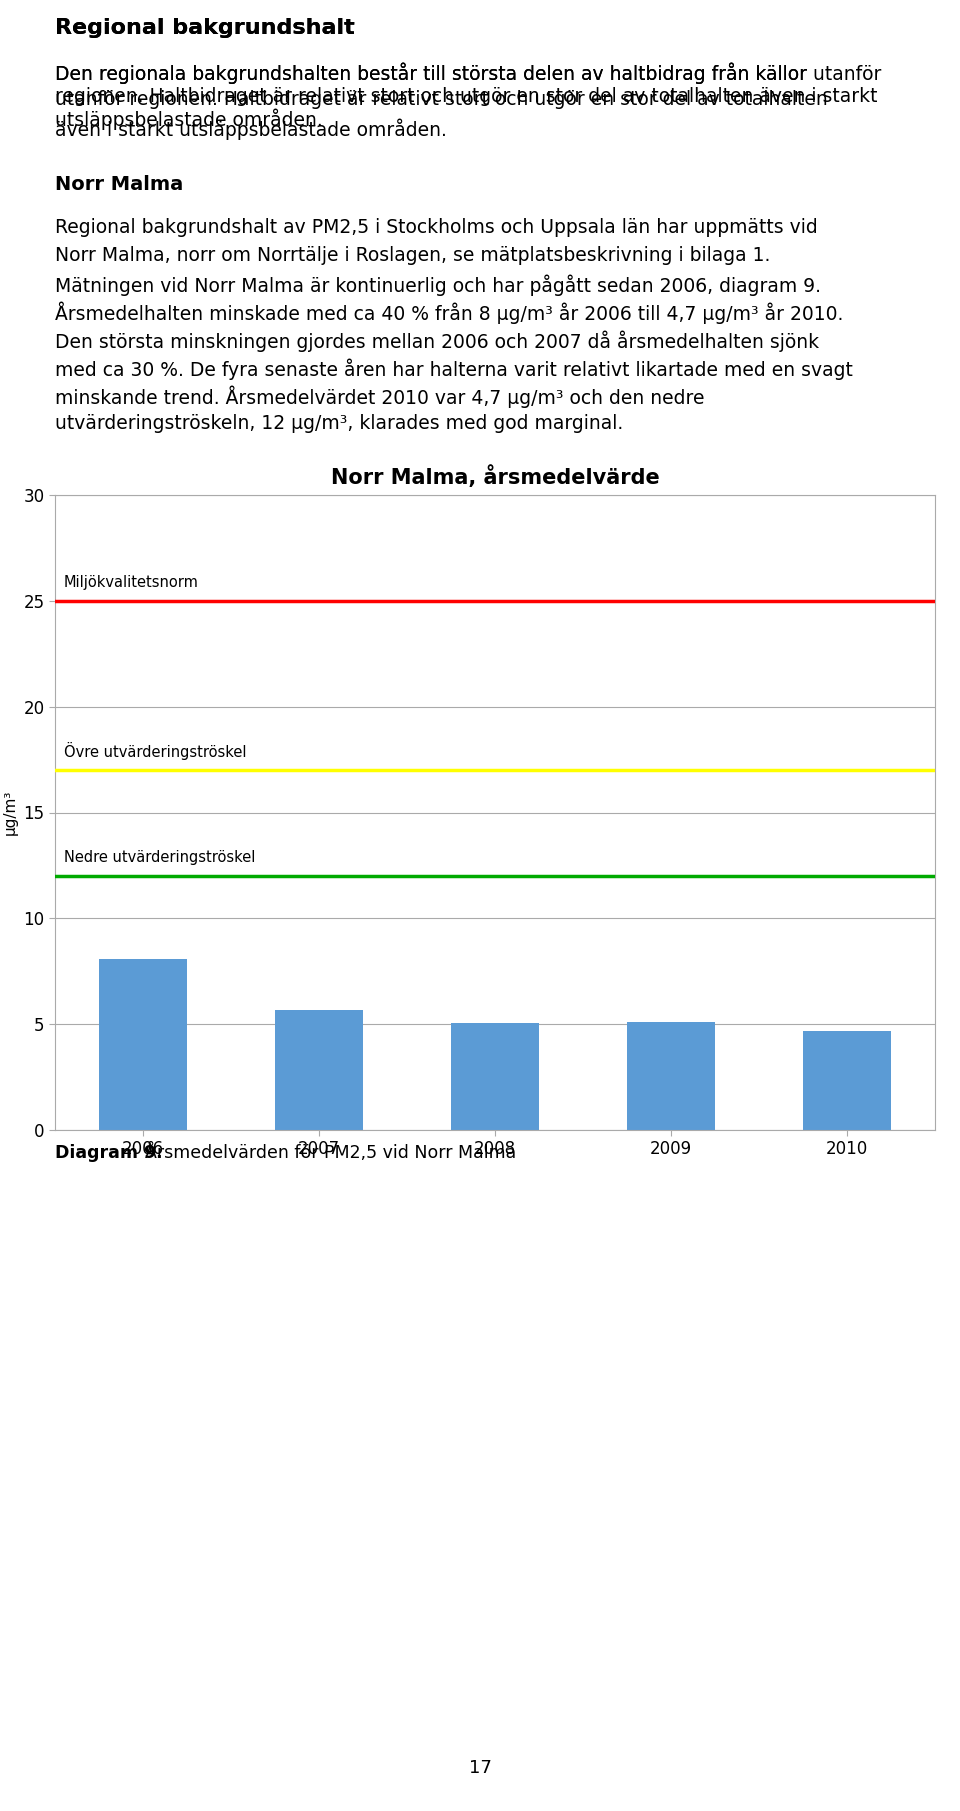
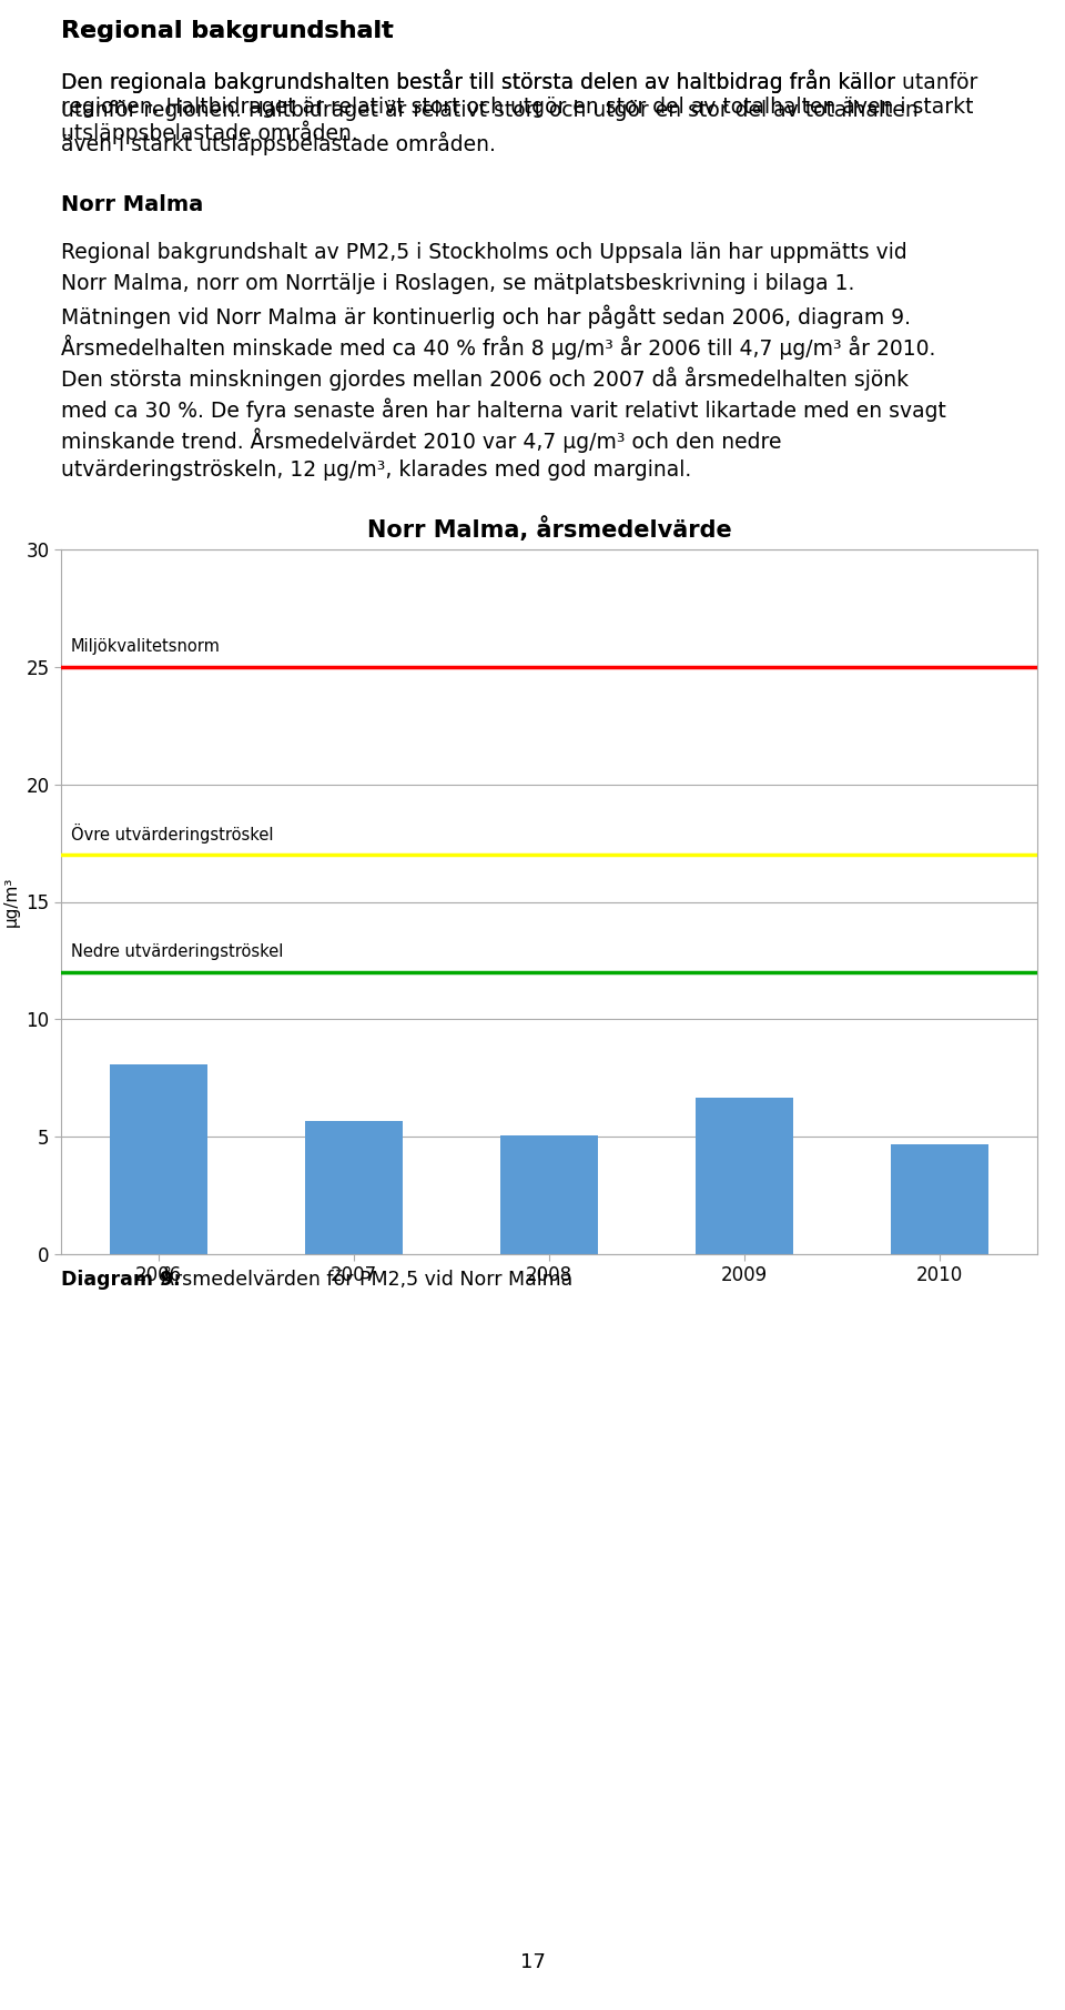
2009: 5.10 -> 6.65
